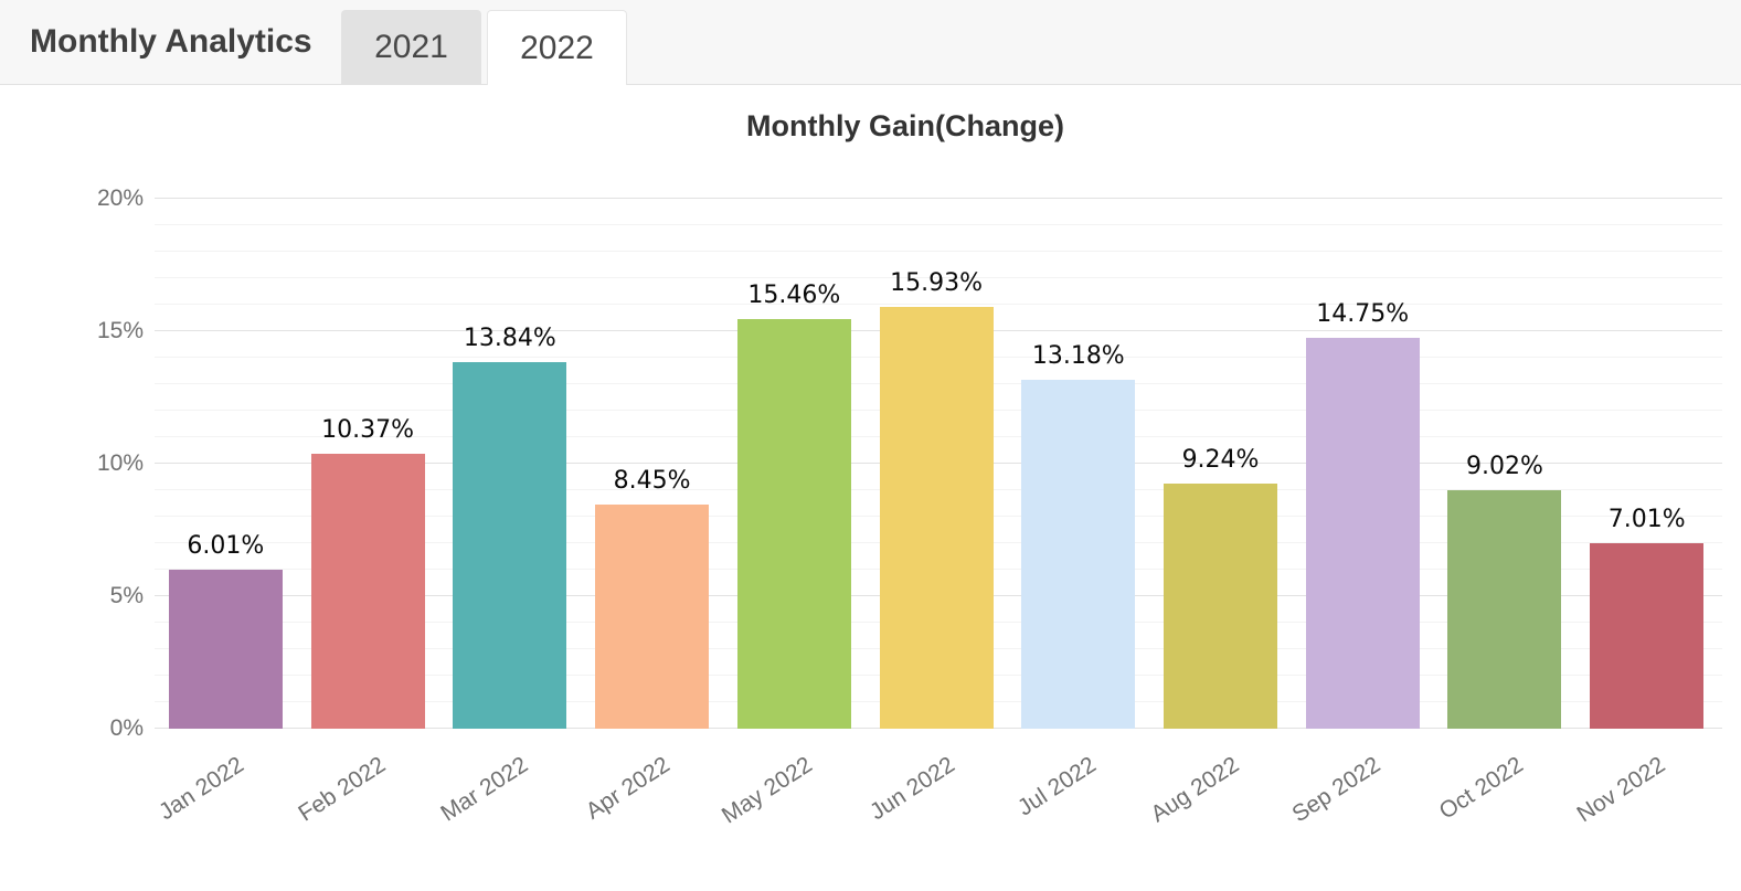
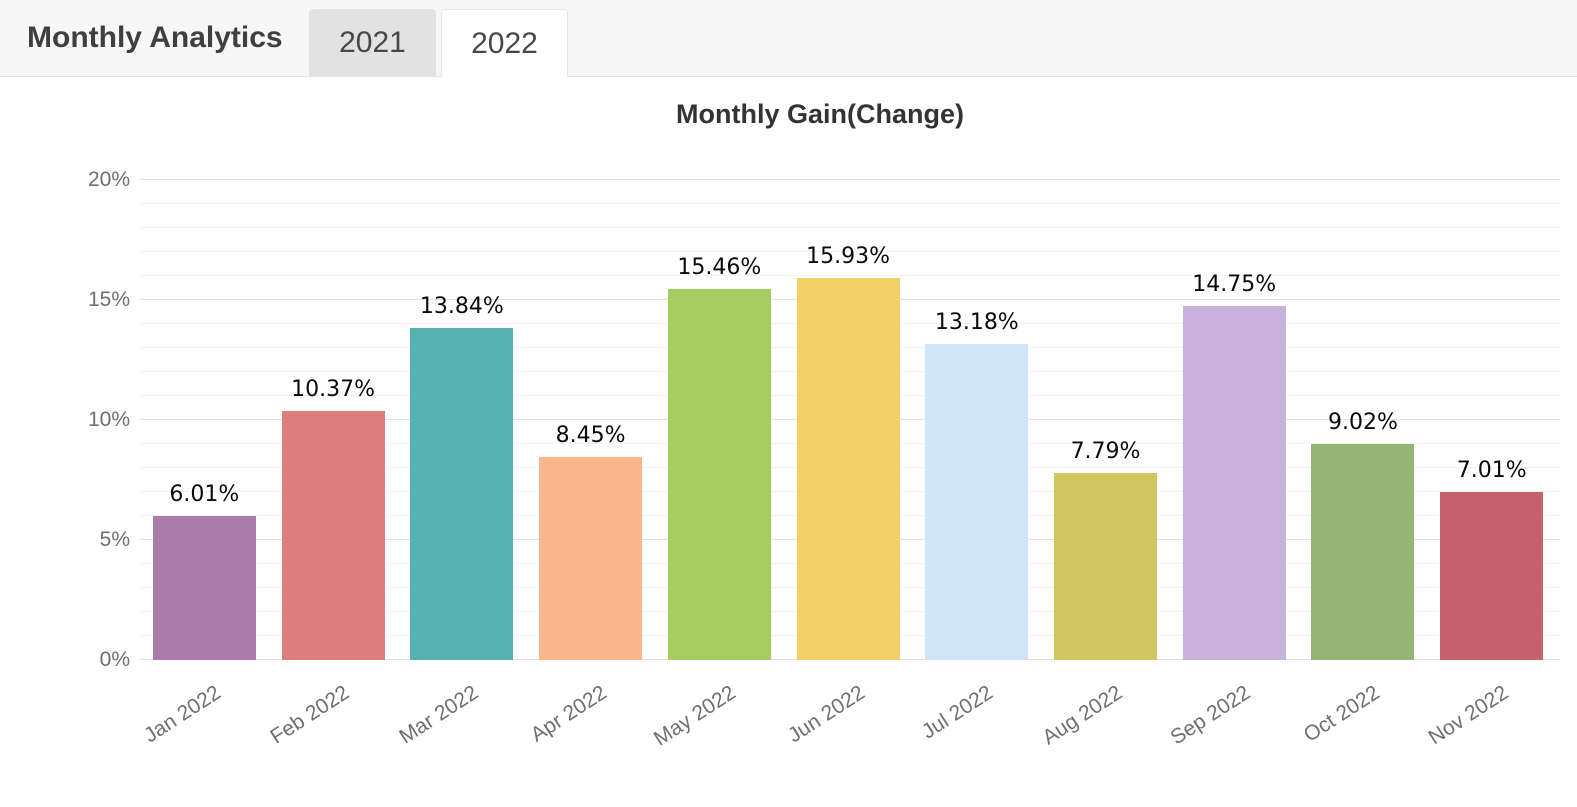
Aug 2022: 9.24% -> 7.79%
